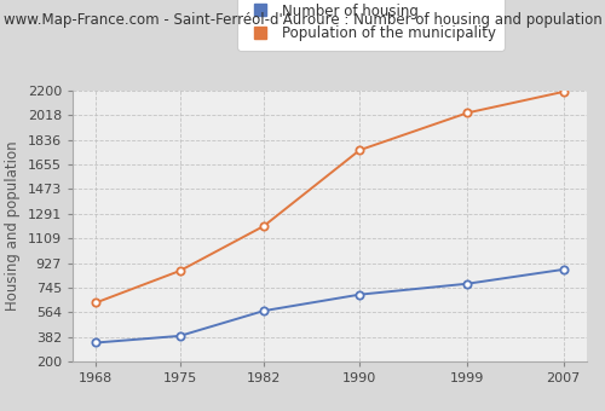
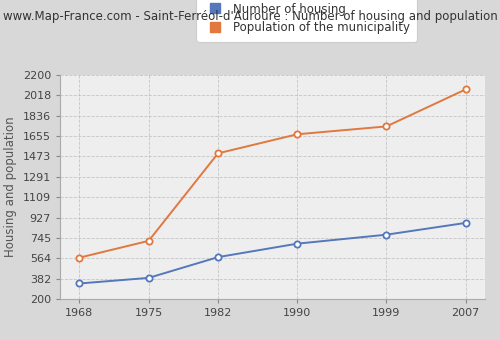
Population of the municipality/1968: 640 -> 570
Population of the municipality/1975: 870 -> 720
Population of the municipality/1982: 1200 -> 1500
Population of the municipality/1990: 1760 -> 1670
Population of the municipality/1999: 2040 -> 1740
Population of the municipality/2007: 2190 -> 2070
